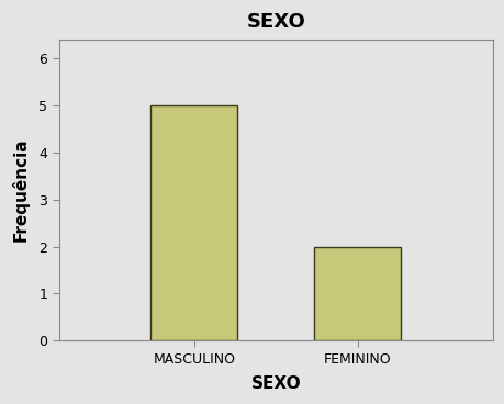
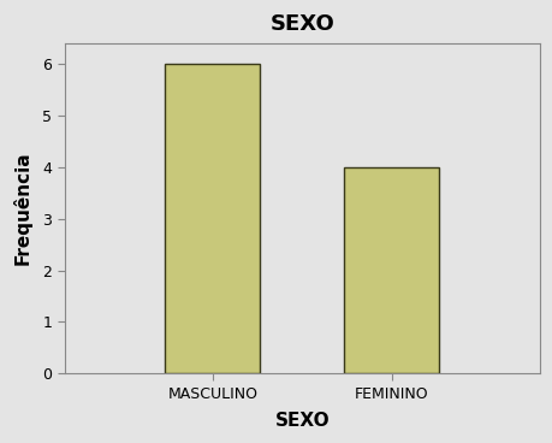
MASCULINO: 5 -> 6
FEMININO: 2 -> 4
